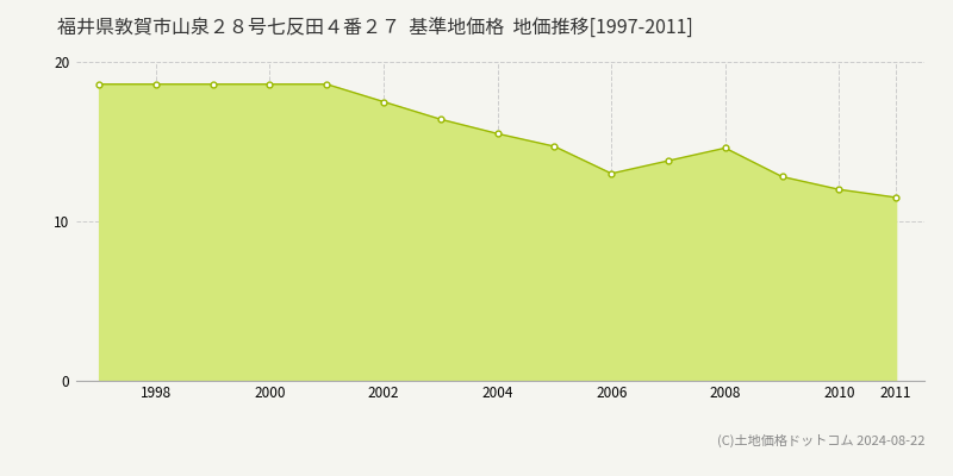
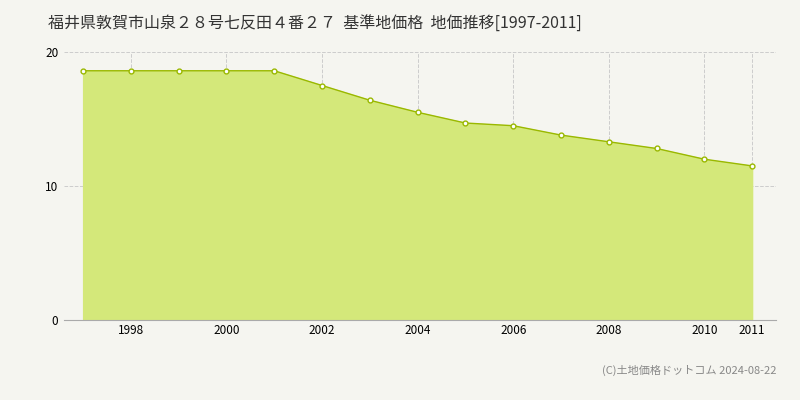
2006: 13.0 -> 14.5
2008: 14.6 -> 13.3
